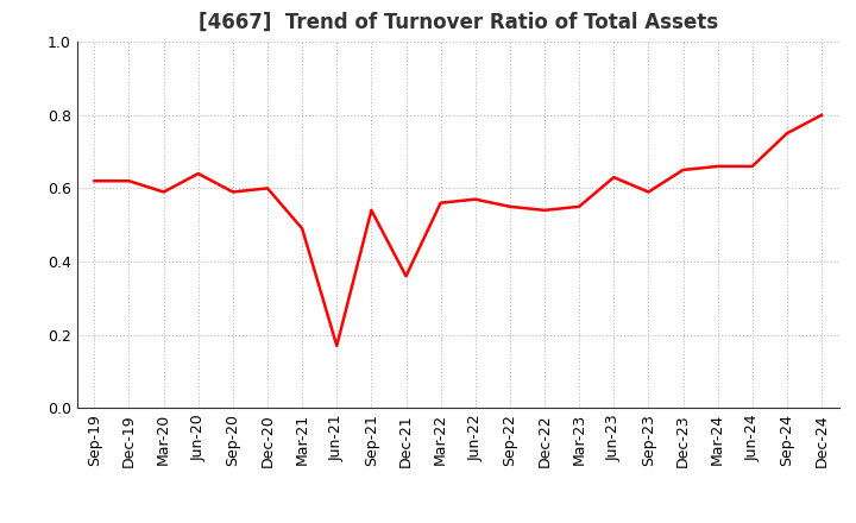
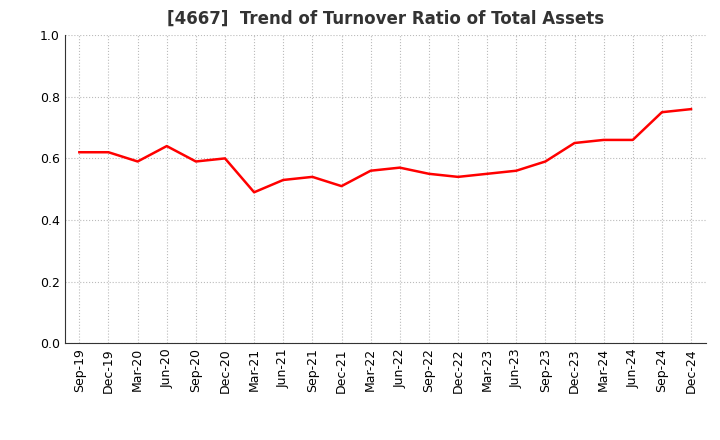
Jun-21: 0.17 -> 0.53
Dec-21: 0.36 -> 0.51
Jun-23: 0.63 -> 0.56
Dec-24: 0.80 -> 0.76
